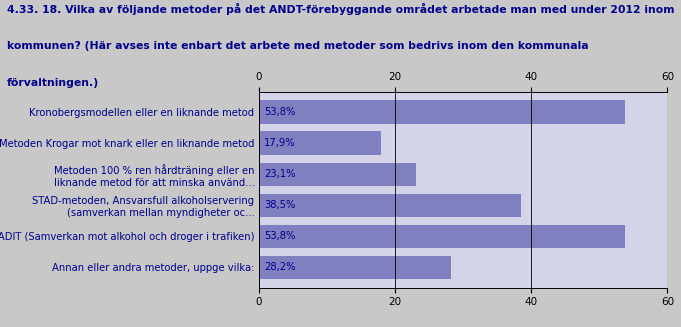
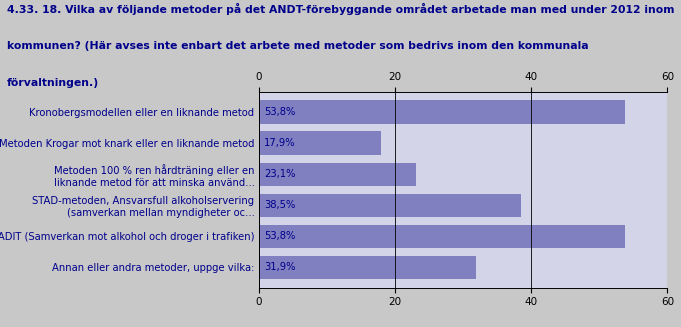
Annan eller andra metoder, uppge vilka:: 28,2% -> 31,9%
